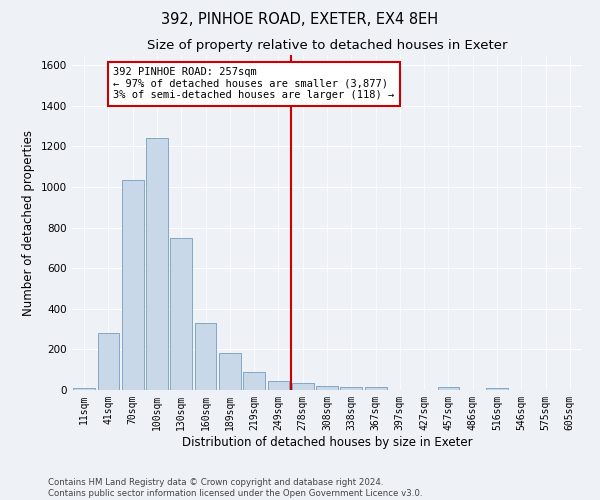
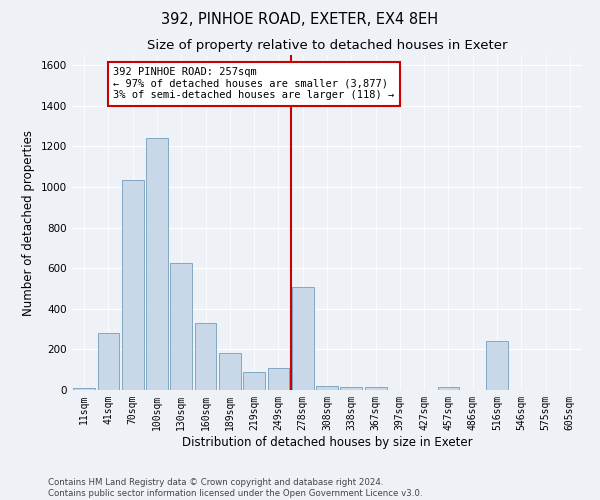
130sqm: 750 -> 625
249sqm: 45 -> 110
278sqm: 35 -> 505
516sqm: 10 -> 240
